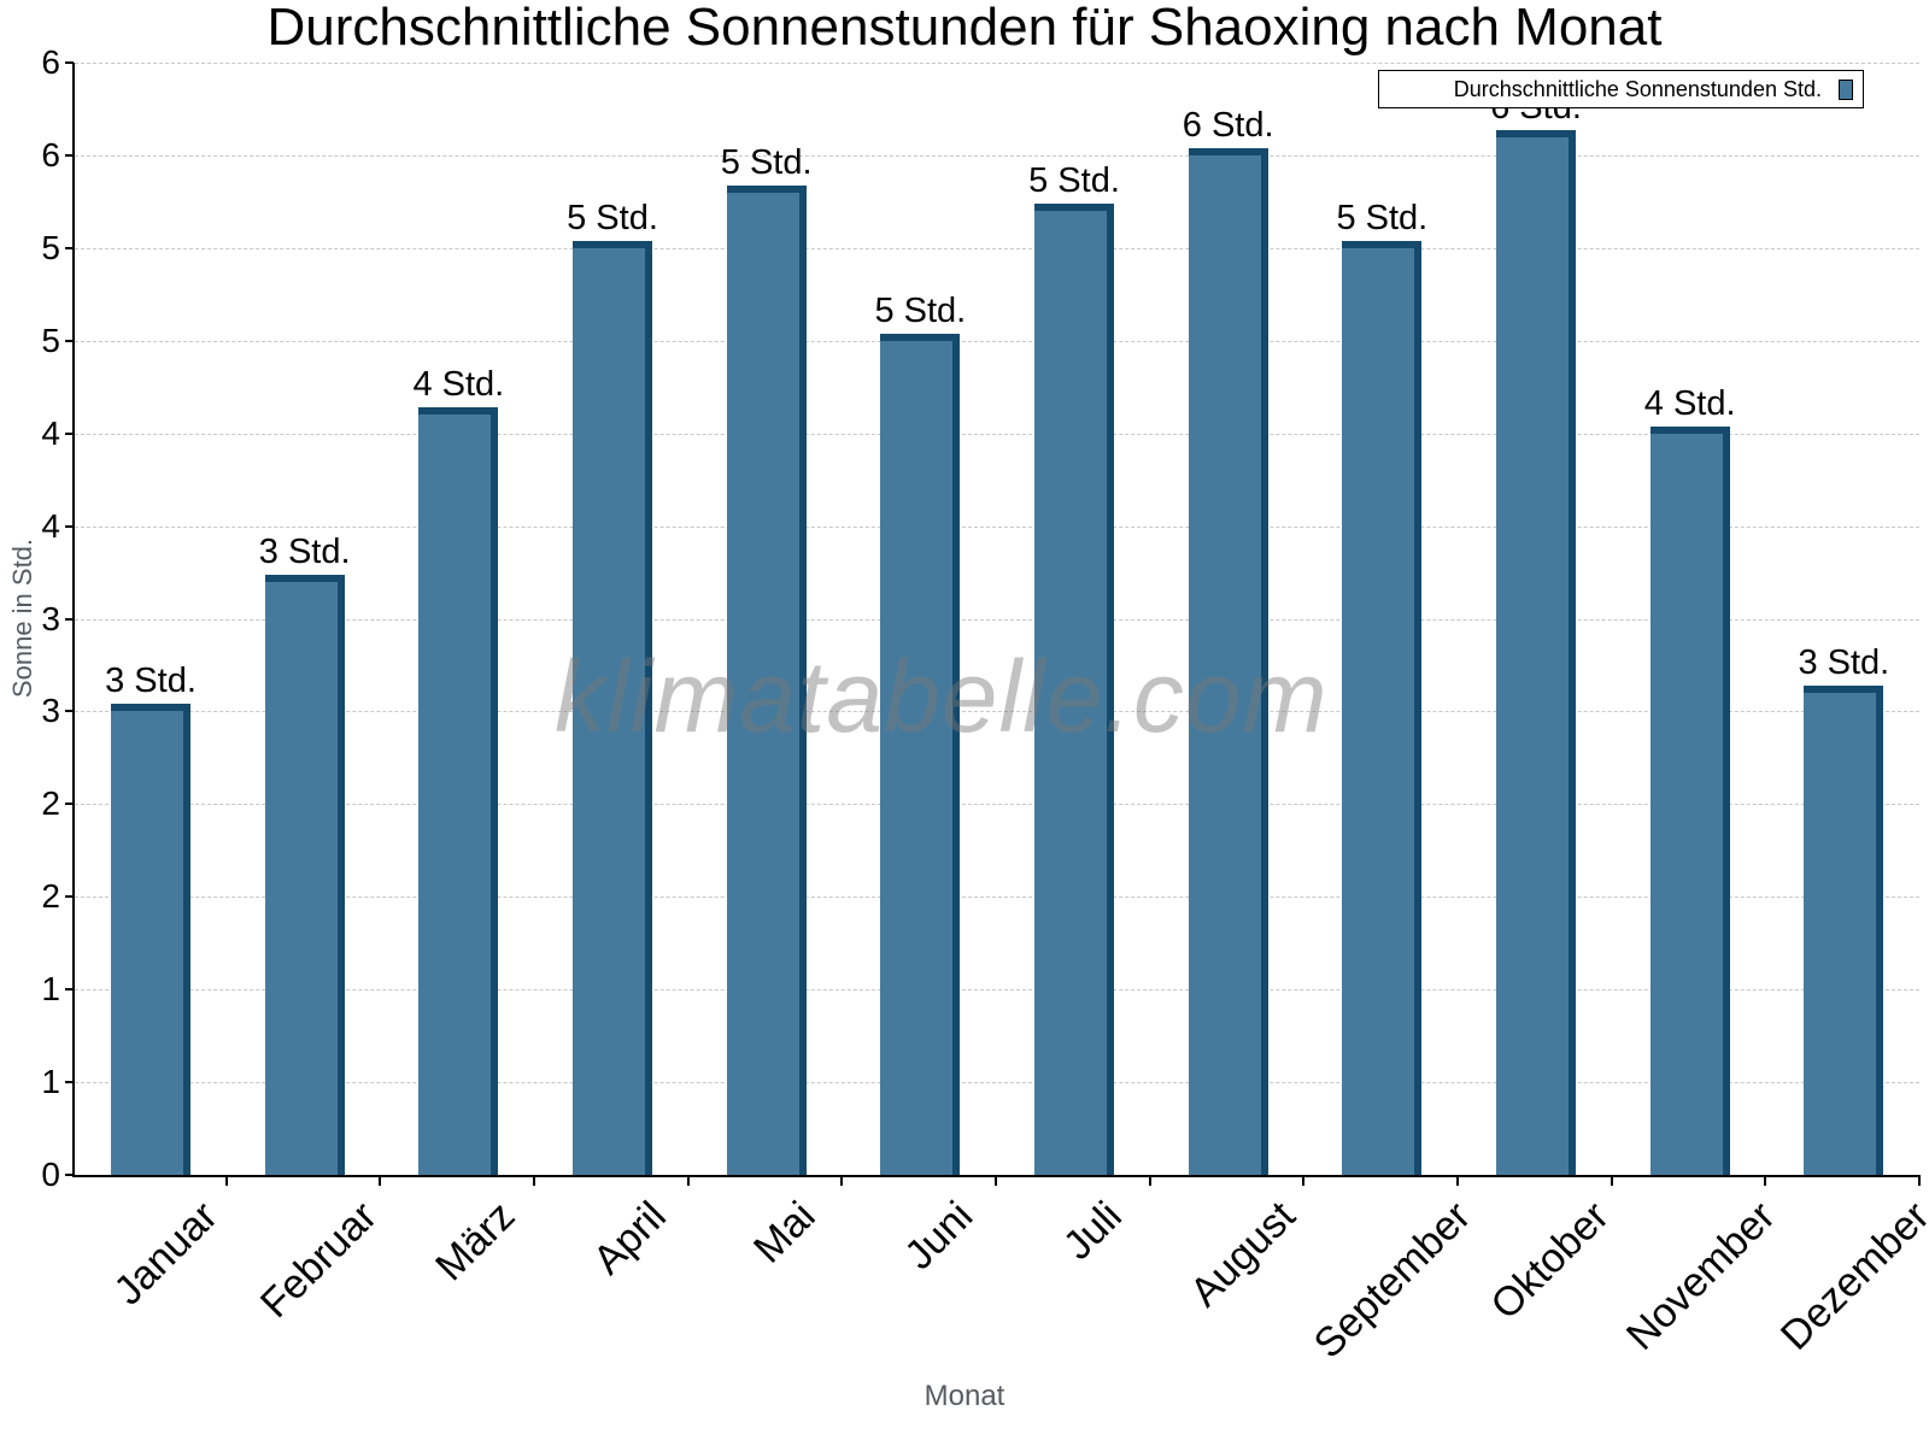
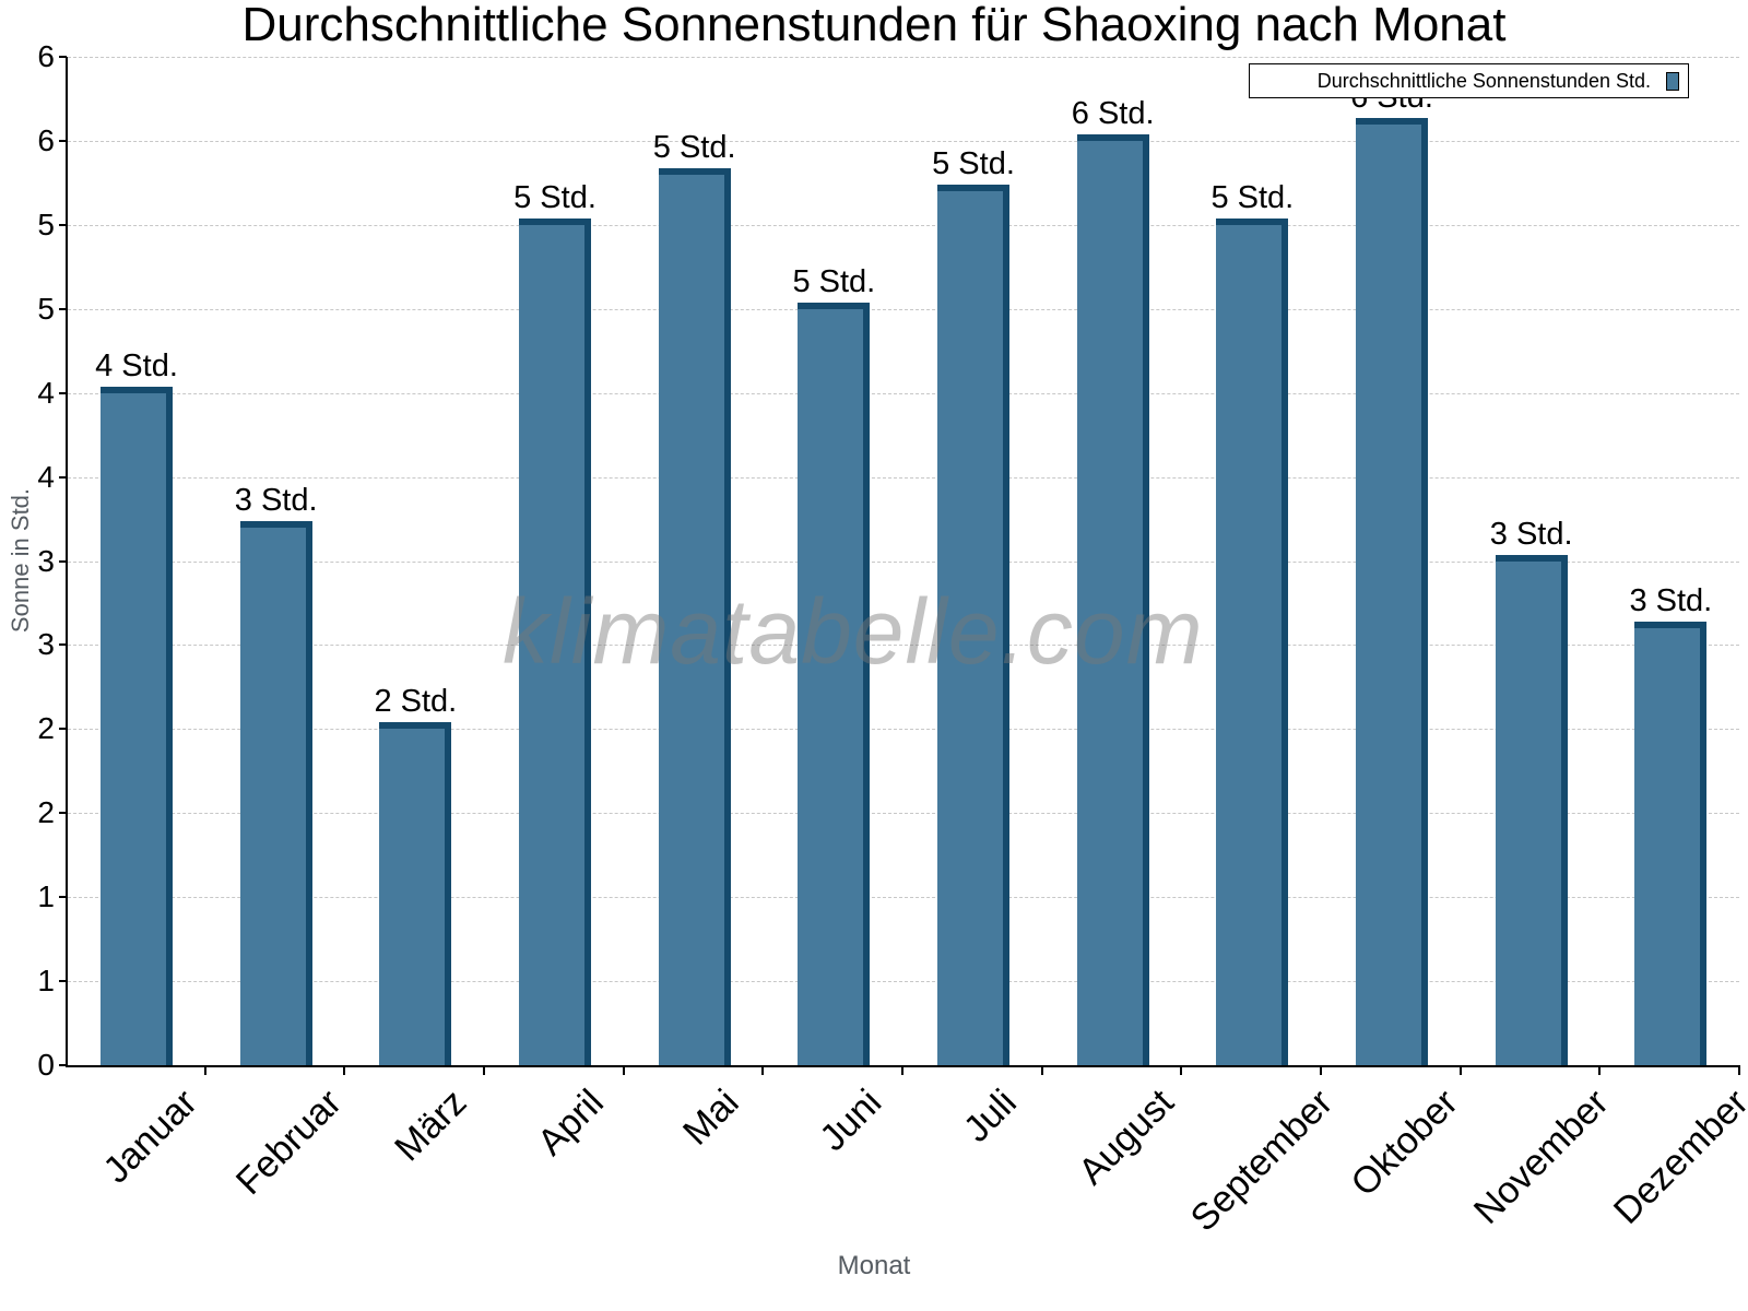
Januar: 3 -> 4
März: 4 -> 2
November: 4 -> 3
